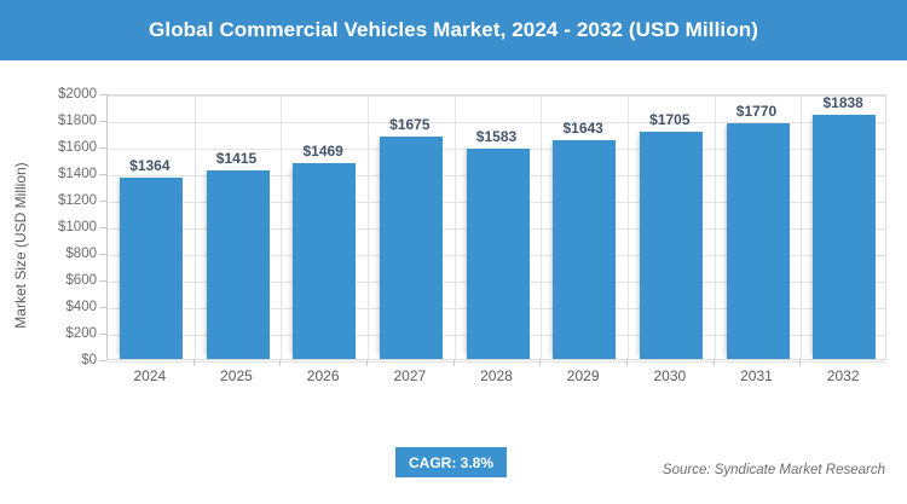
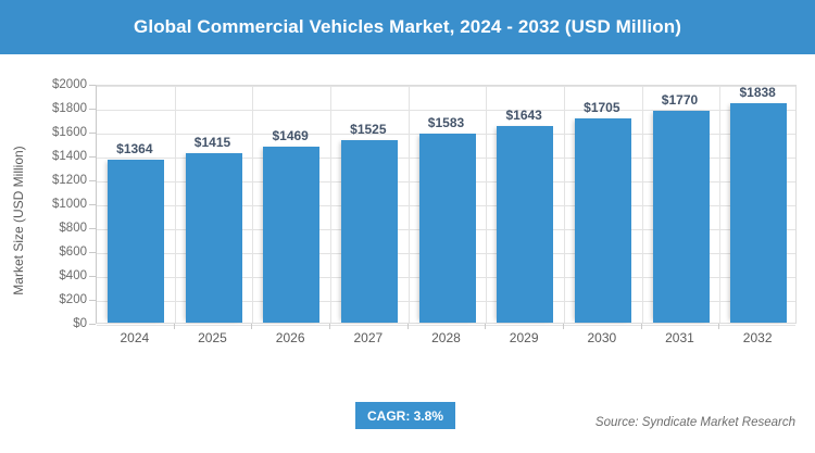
2027: $1675 -> $1525
